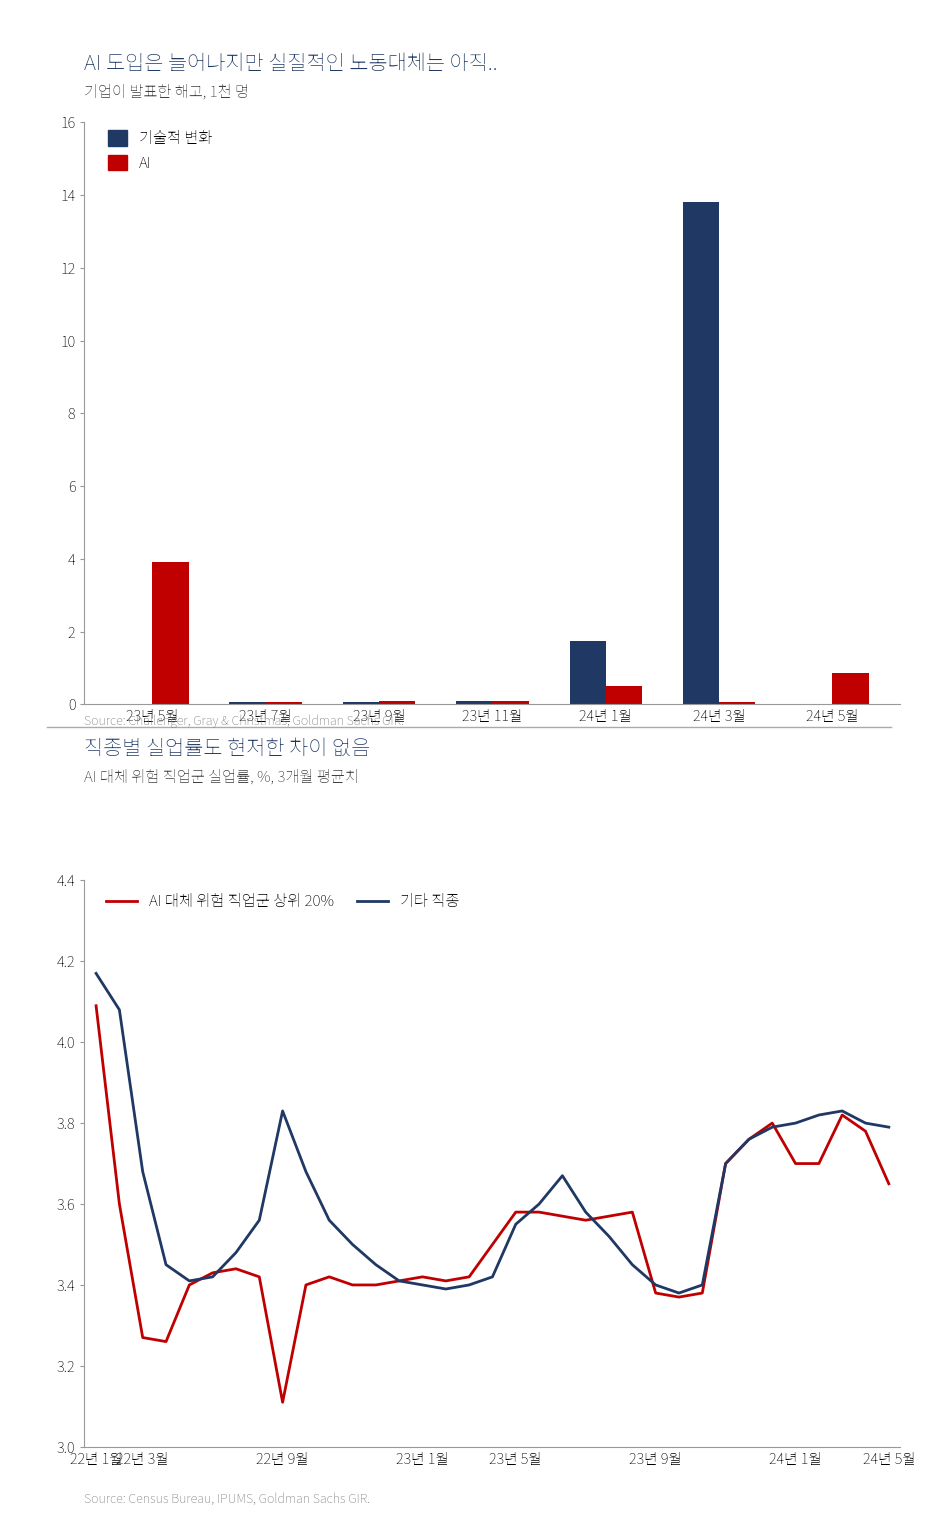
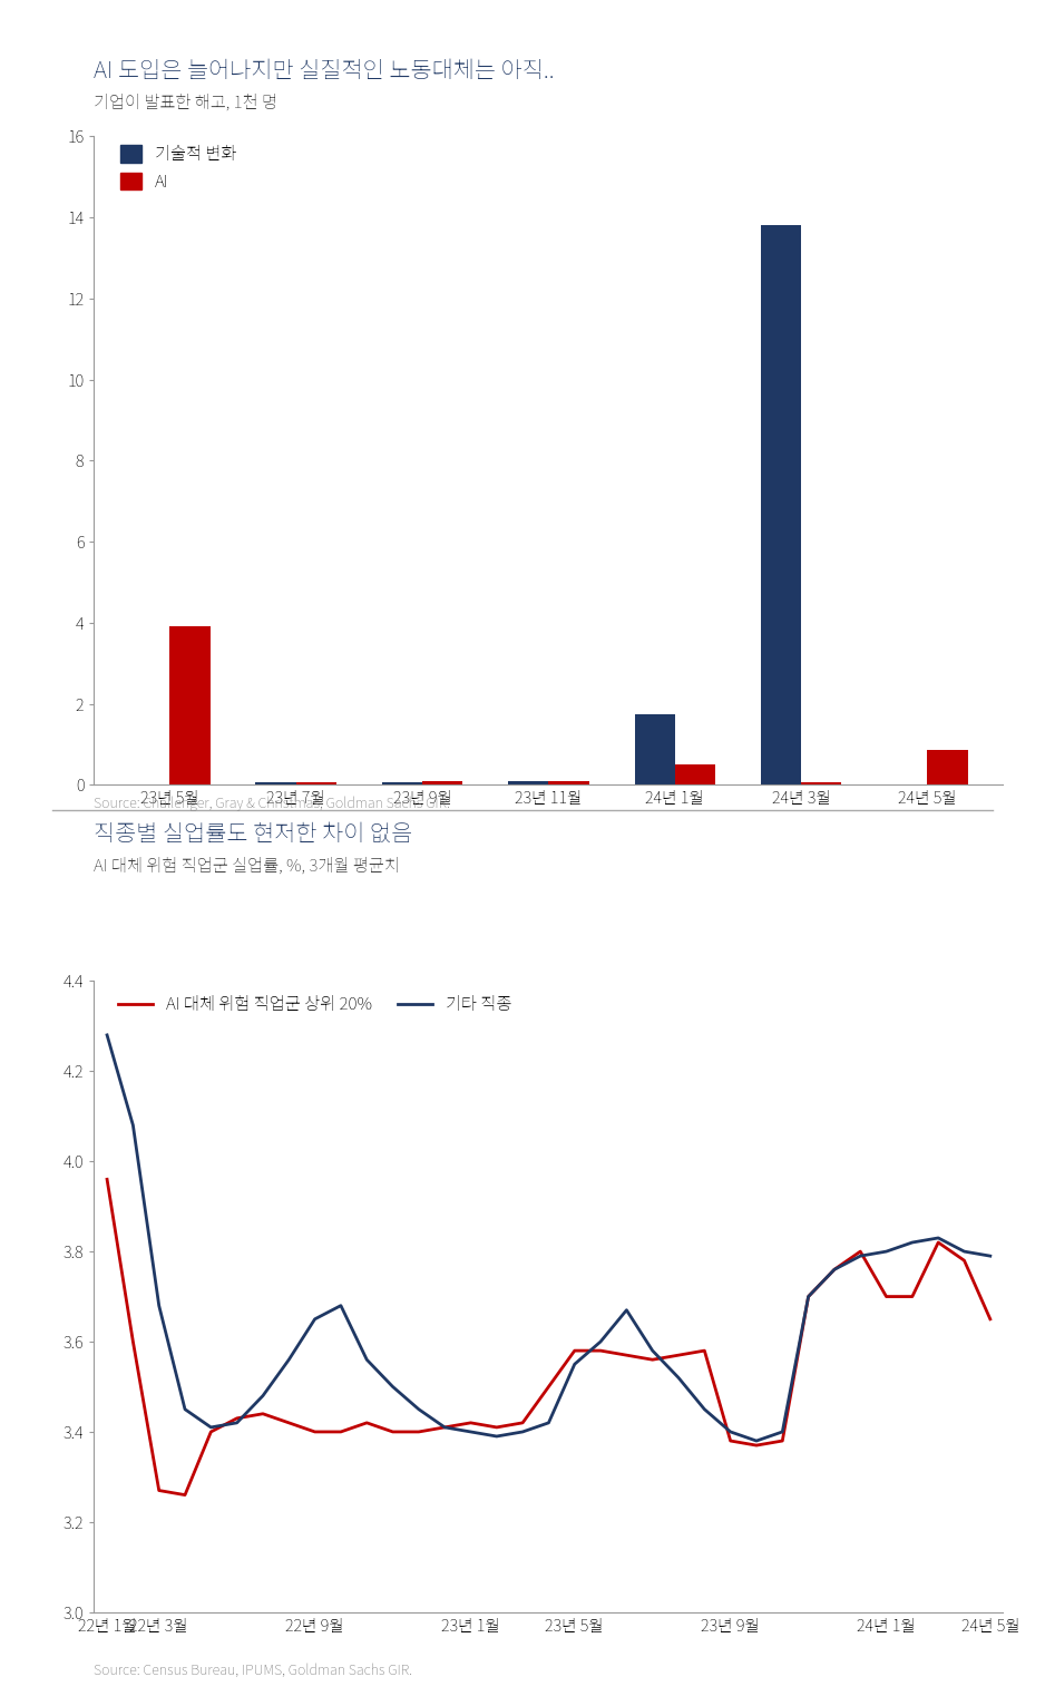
AI 대체 위험 직업군 상위 20%/22년 1월: 4.09 -> 3.96
기타 직종/22년 1월: 4.17 -> 4.28
AI 대체 위험 직업군 상위 20%/22년 9월: 3.11 -> 3.40
기타 직종/22년 9월: 3.83 -> 3.65
